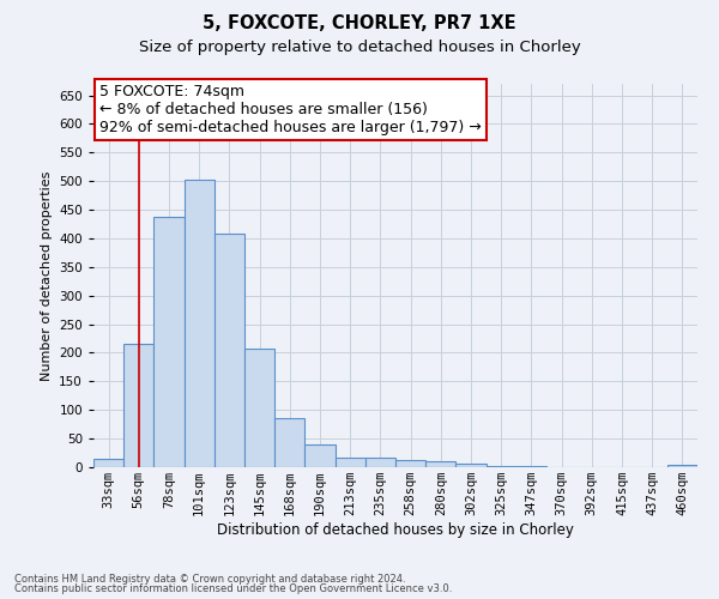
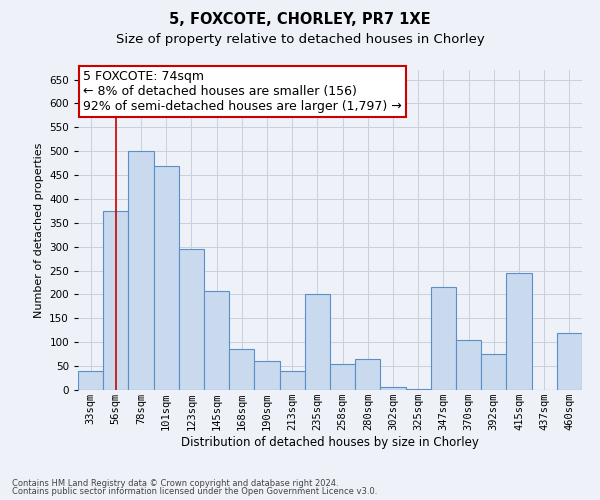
33sqm: 15 -> 40
56sqm: 215 -> 375
78sqm: 437 -> 500
101sqm: 502 -> 470
123sqm: 408 -> 295
190sqm: 40 -> 60
213sqm: 17 -> 40
235sqm: 17 -> 200
258sqm: 13 -> 55
280sqm: 10 -> 65
347sqm: 2 -> 215
370sqm: 1 -> 105
392sqm: 1 -> 75
415sqm: 1 -> 245
460sqm: 4 -> 120
